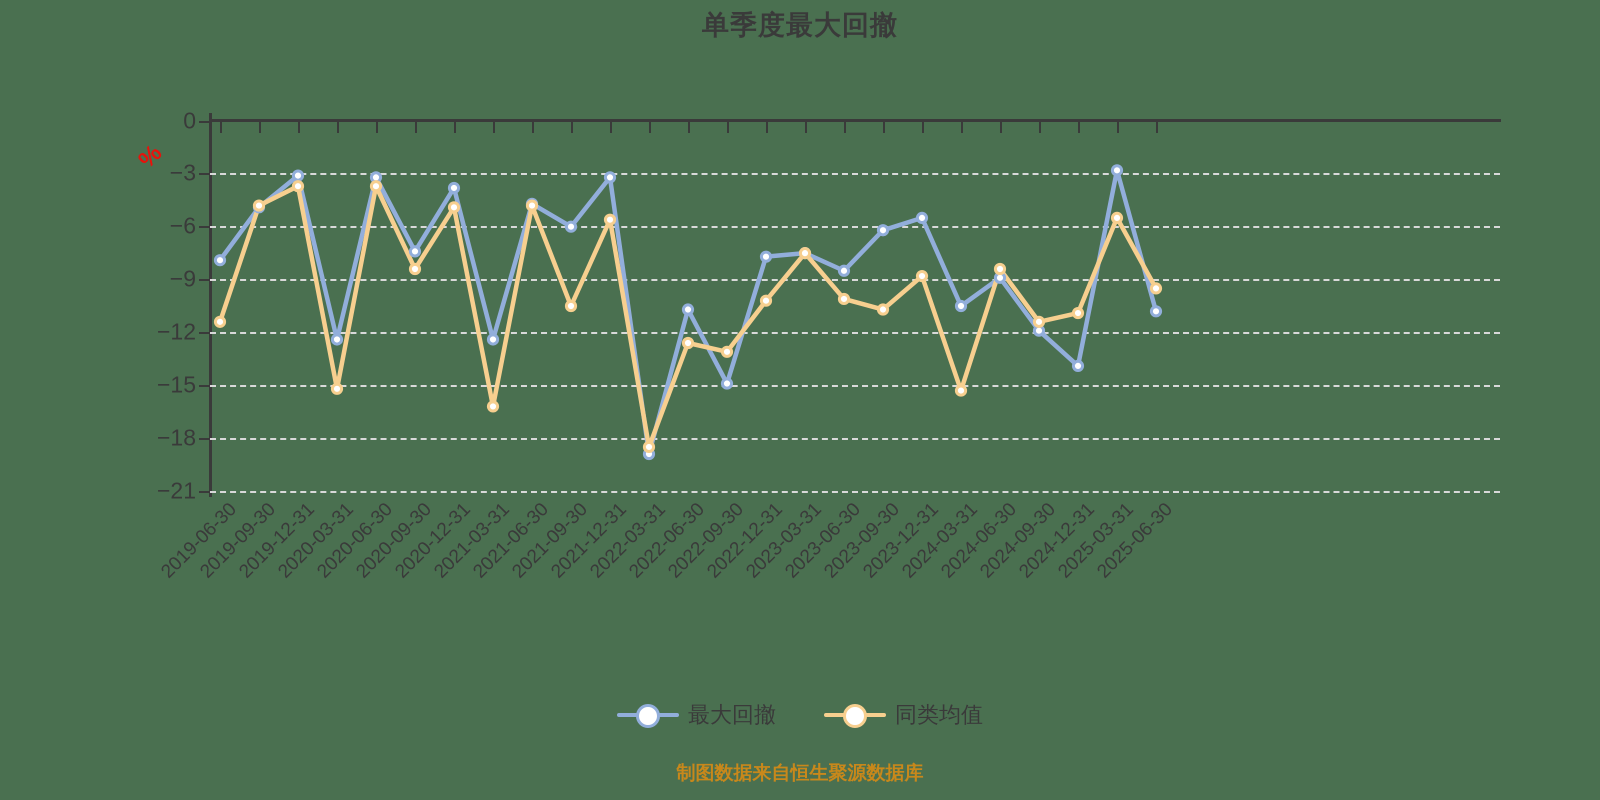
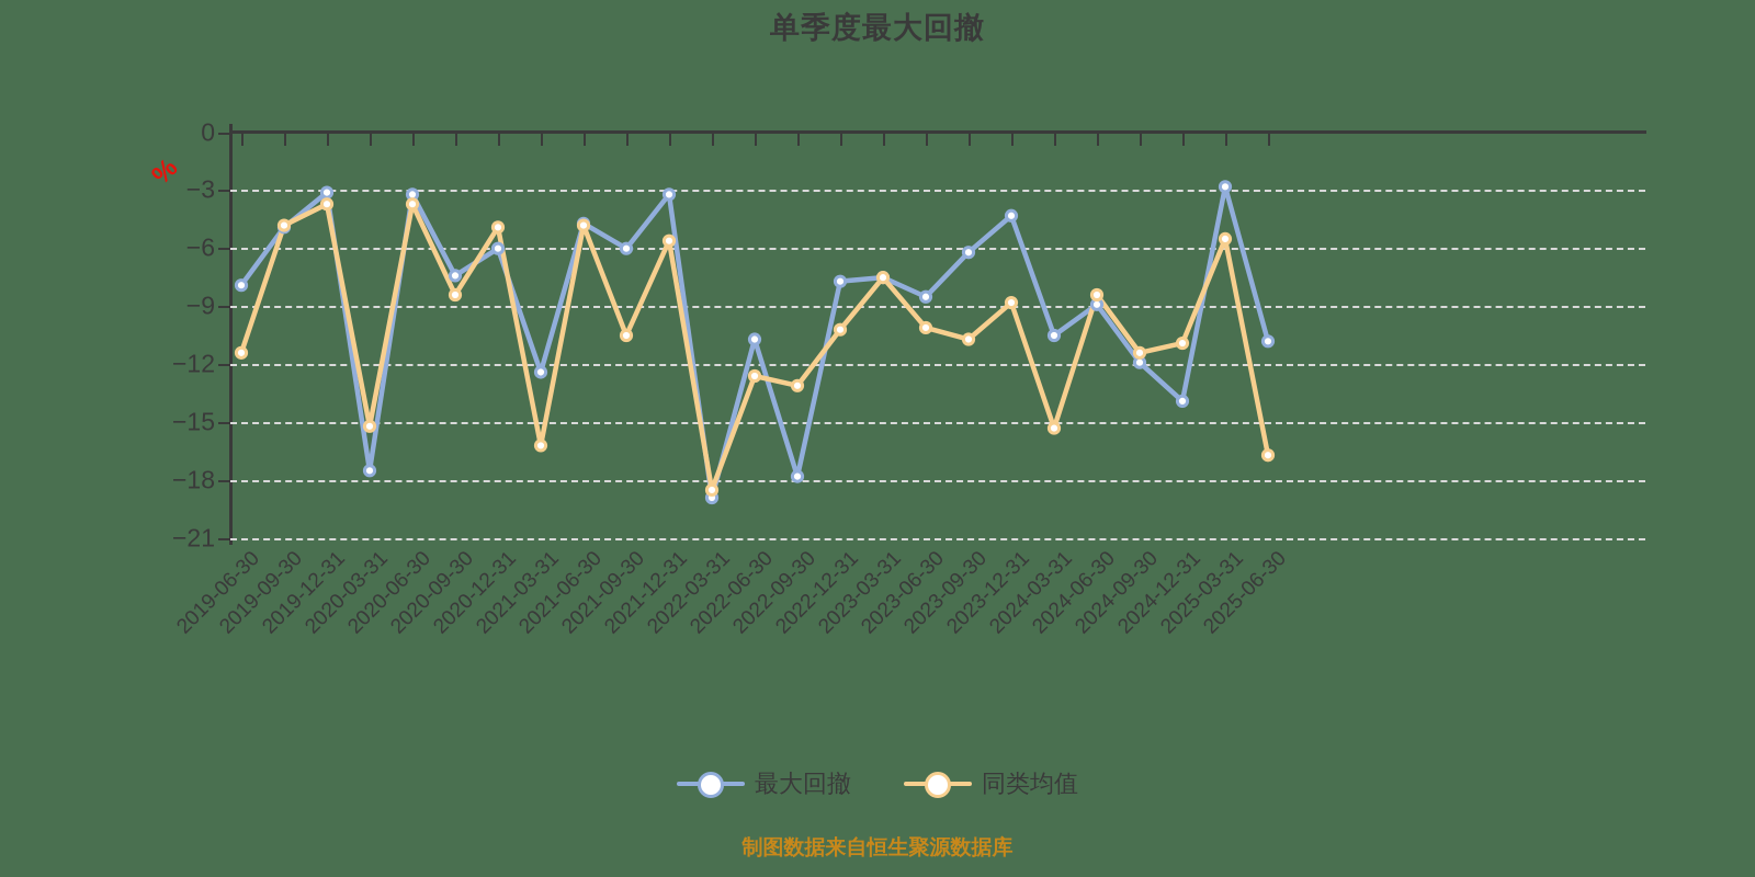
最大回撤/2020-03-31: -12.4 -> -17.5
最大回撤/2020-12-31: -3.8 -> -6.0
最大回撤/2022-09-30: -14.9 -> -17.8
最大回撤/2023-12-31: -5.5 -> -4.3
同类均值/2025-06-30: -9.5 -> -16.7
